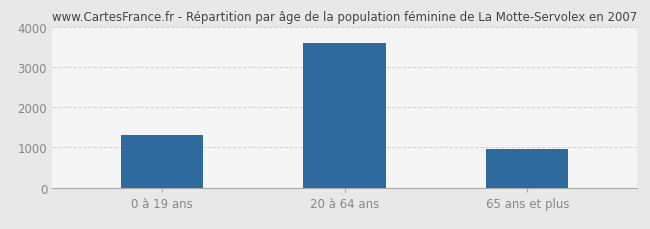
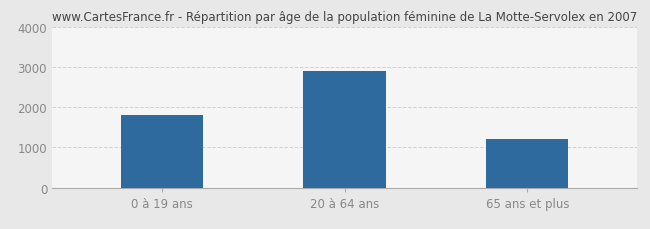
0 à 19 ans: 1300 -> 1800
20 à 64 ans: 3600 -> 2900
65 ans et plus: 950 -> 1200
